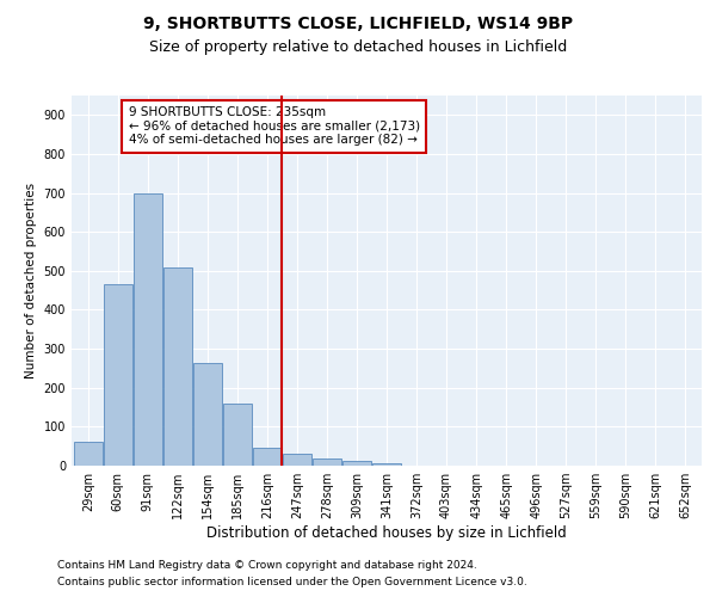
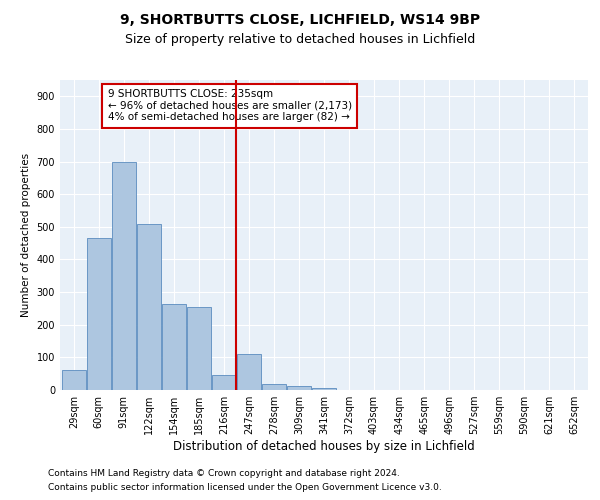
185sqm: 158 -> 255
247sqm: 32 -> 110
